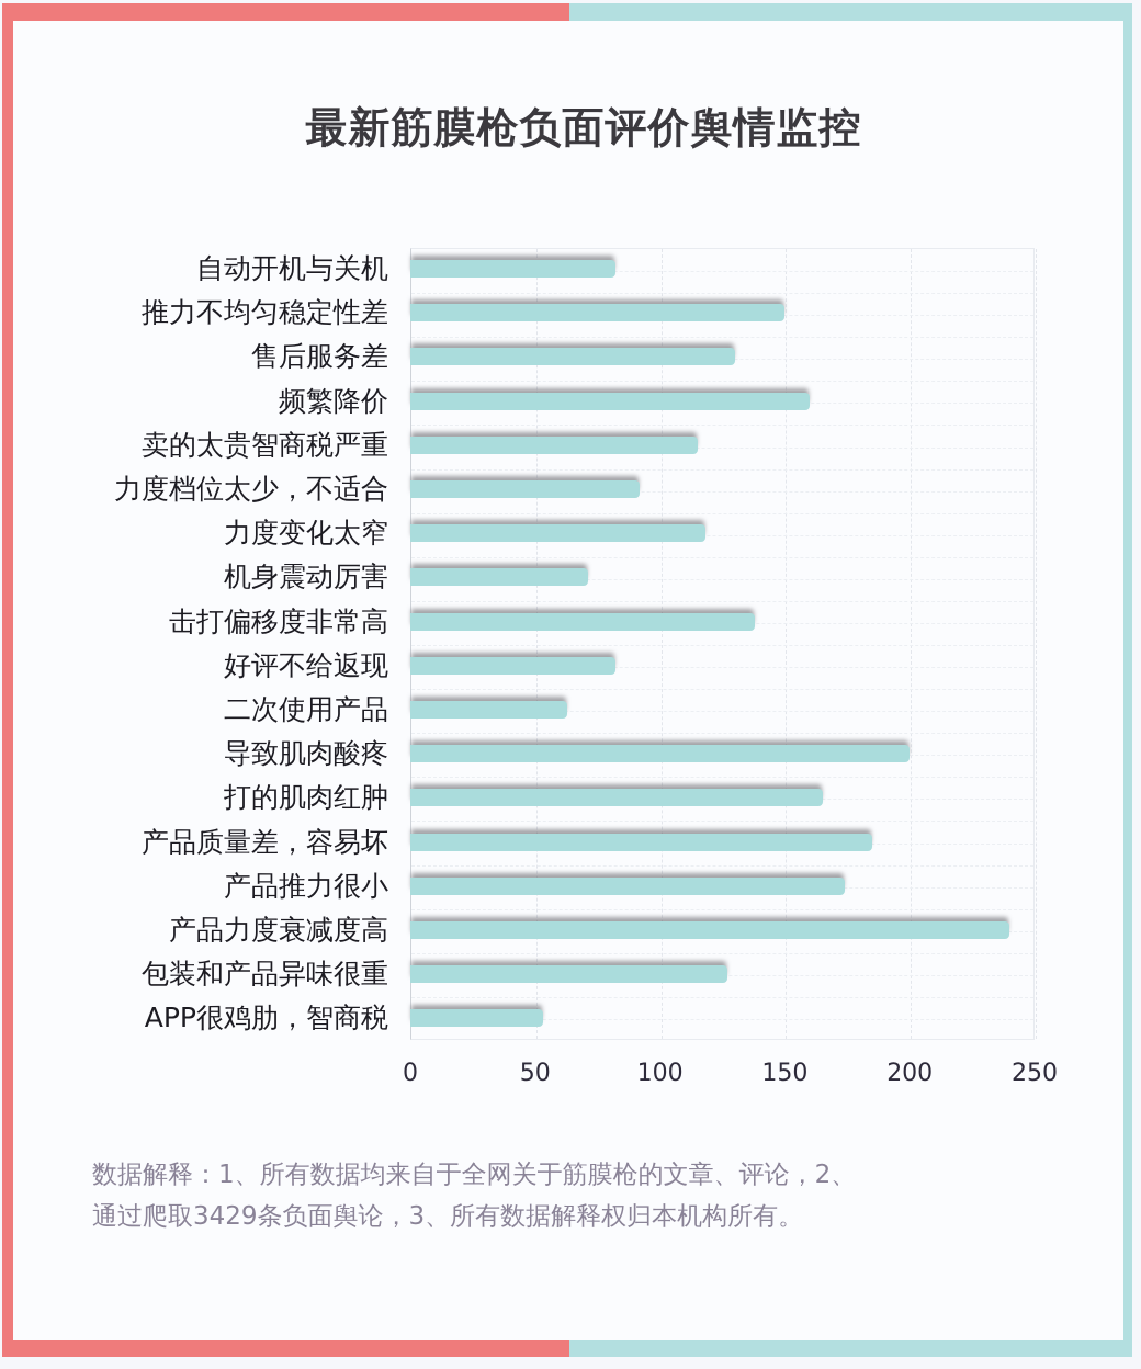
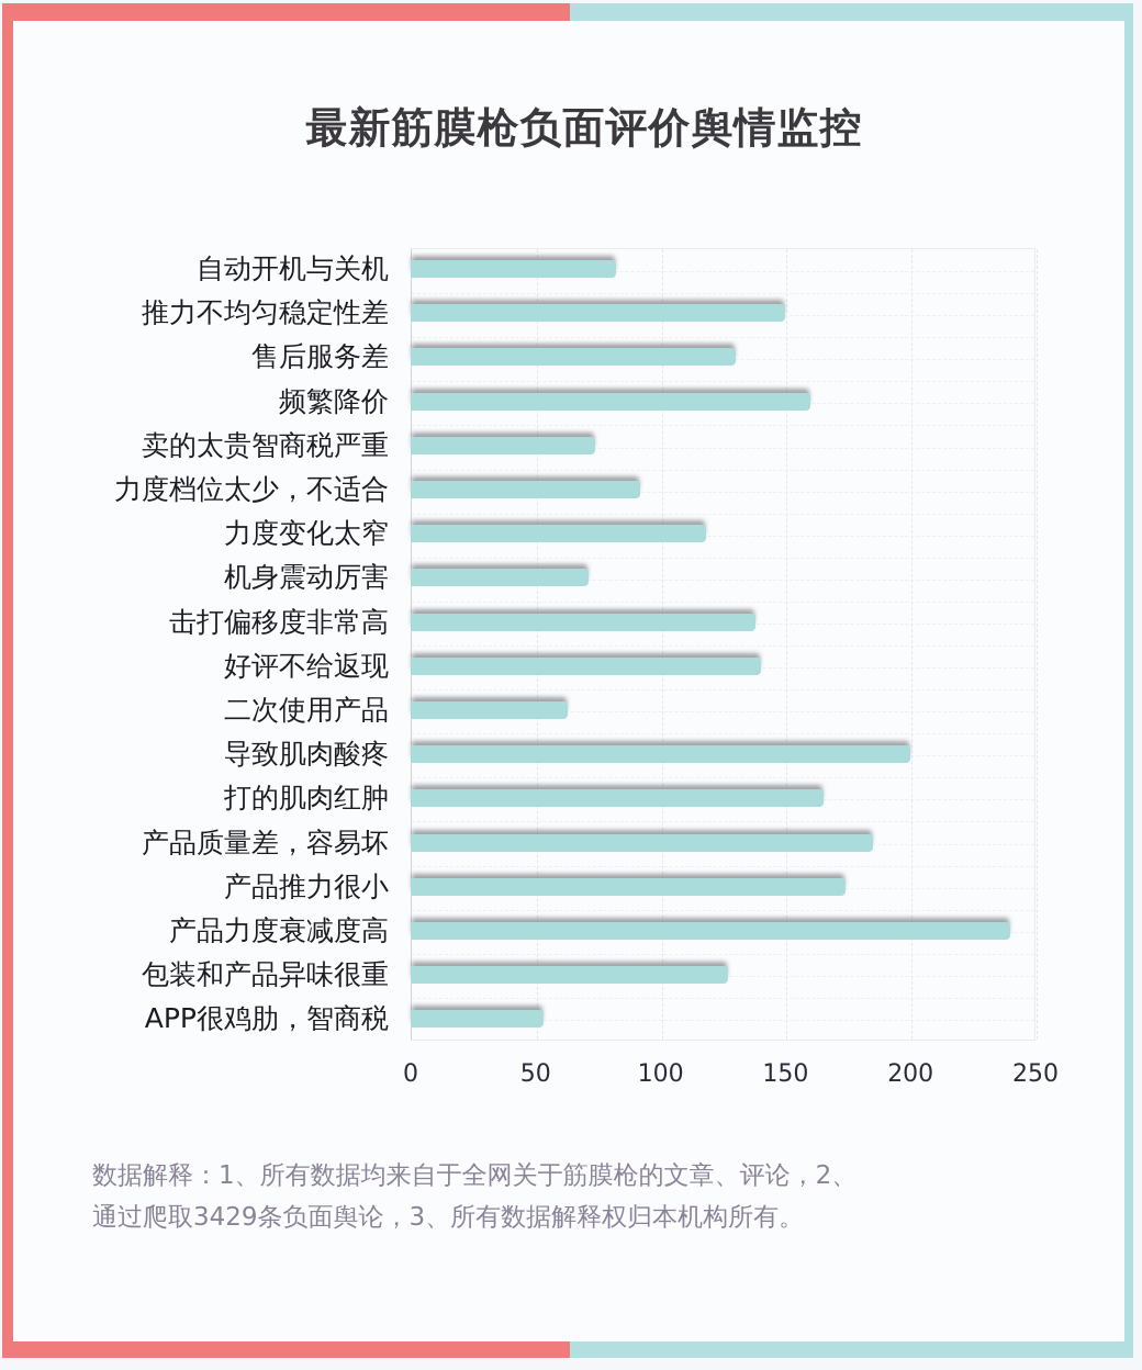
卖的太贵智商税严重: 115 -> 74
好评不给返现: 82 -> 140
